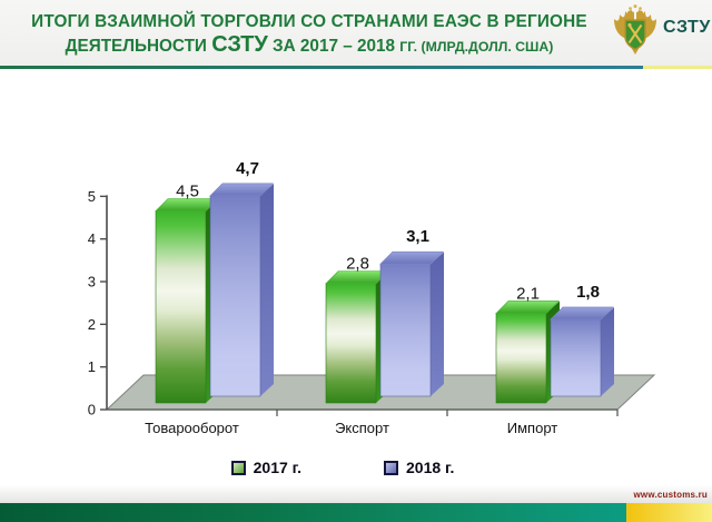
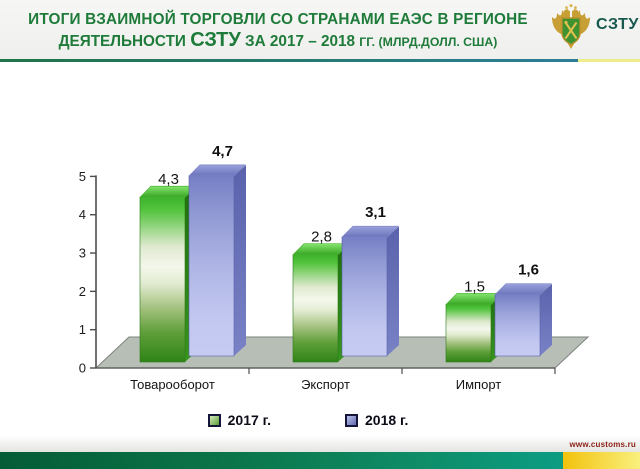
2017 г./Товарооборот: 4,5 -> 4,3
2017 г./Импорт: 2,1 -> 1,5
2018 г./Импорт: 1,8 -> 1,6
